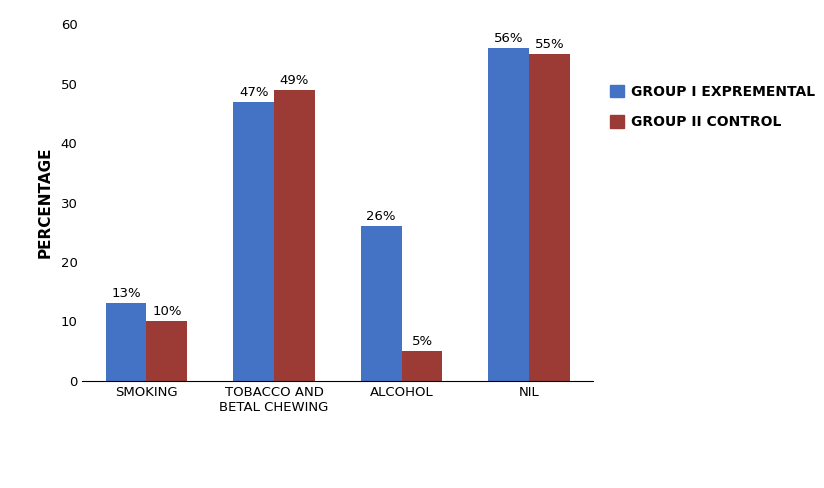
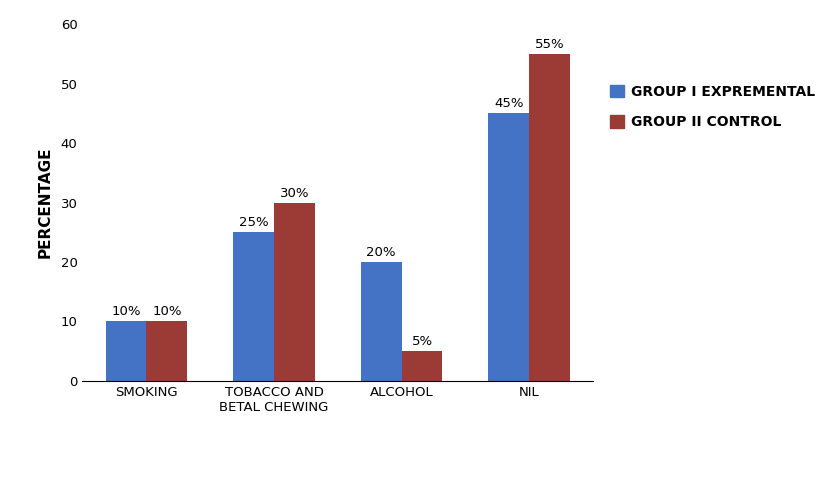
GROUP I EXPREMENTAL/SMOKING: 13% -> 10%
GROUP I EXPREMENTAL/TOBACCO AND BETAL CHEWING: 47% -> 25%
GROUP II CONTROL/TOBACCO AND BETAL CHEWING: 49% -> 30%
GROUP I EXPREMENTAL/ALCOHOL: 26% -> 20%
GROUP I EXPREMENTAL/NIL: 56% -> 45%
